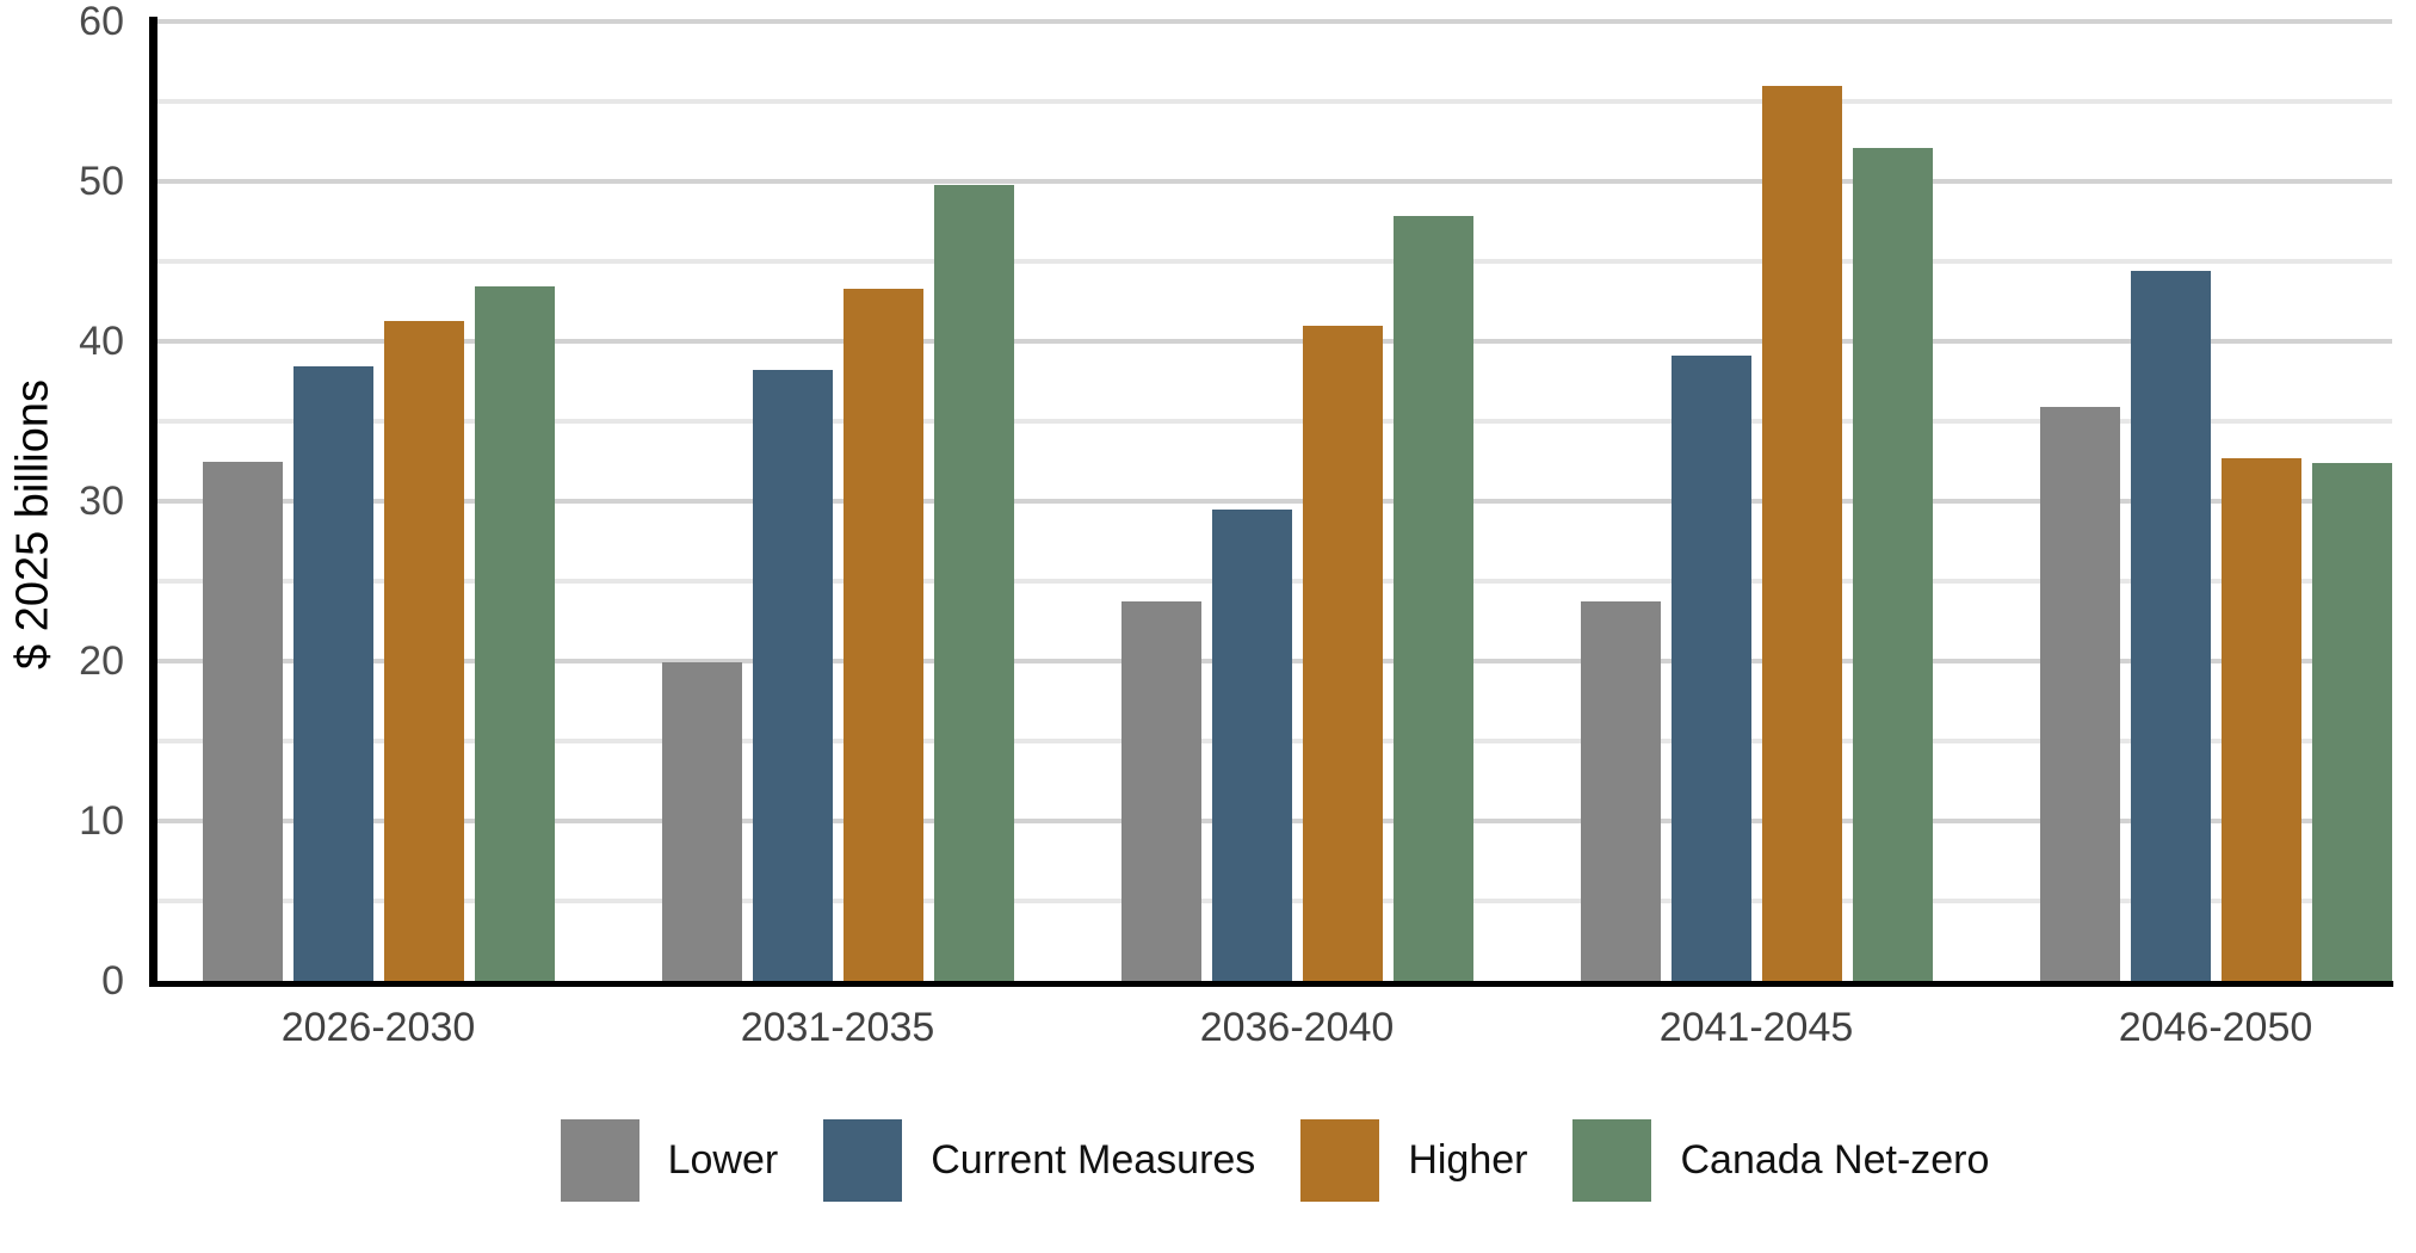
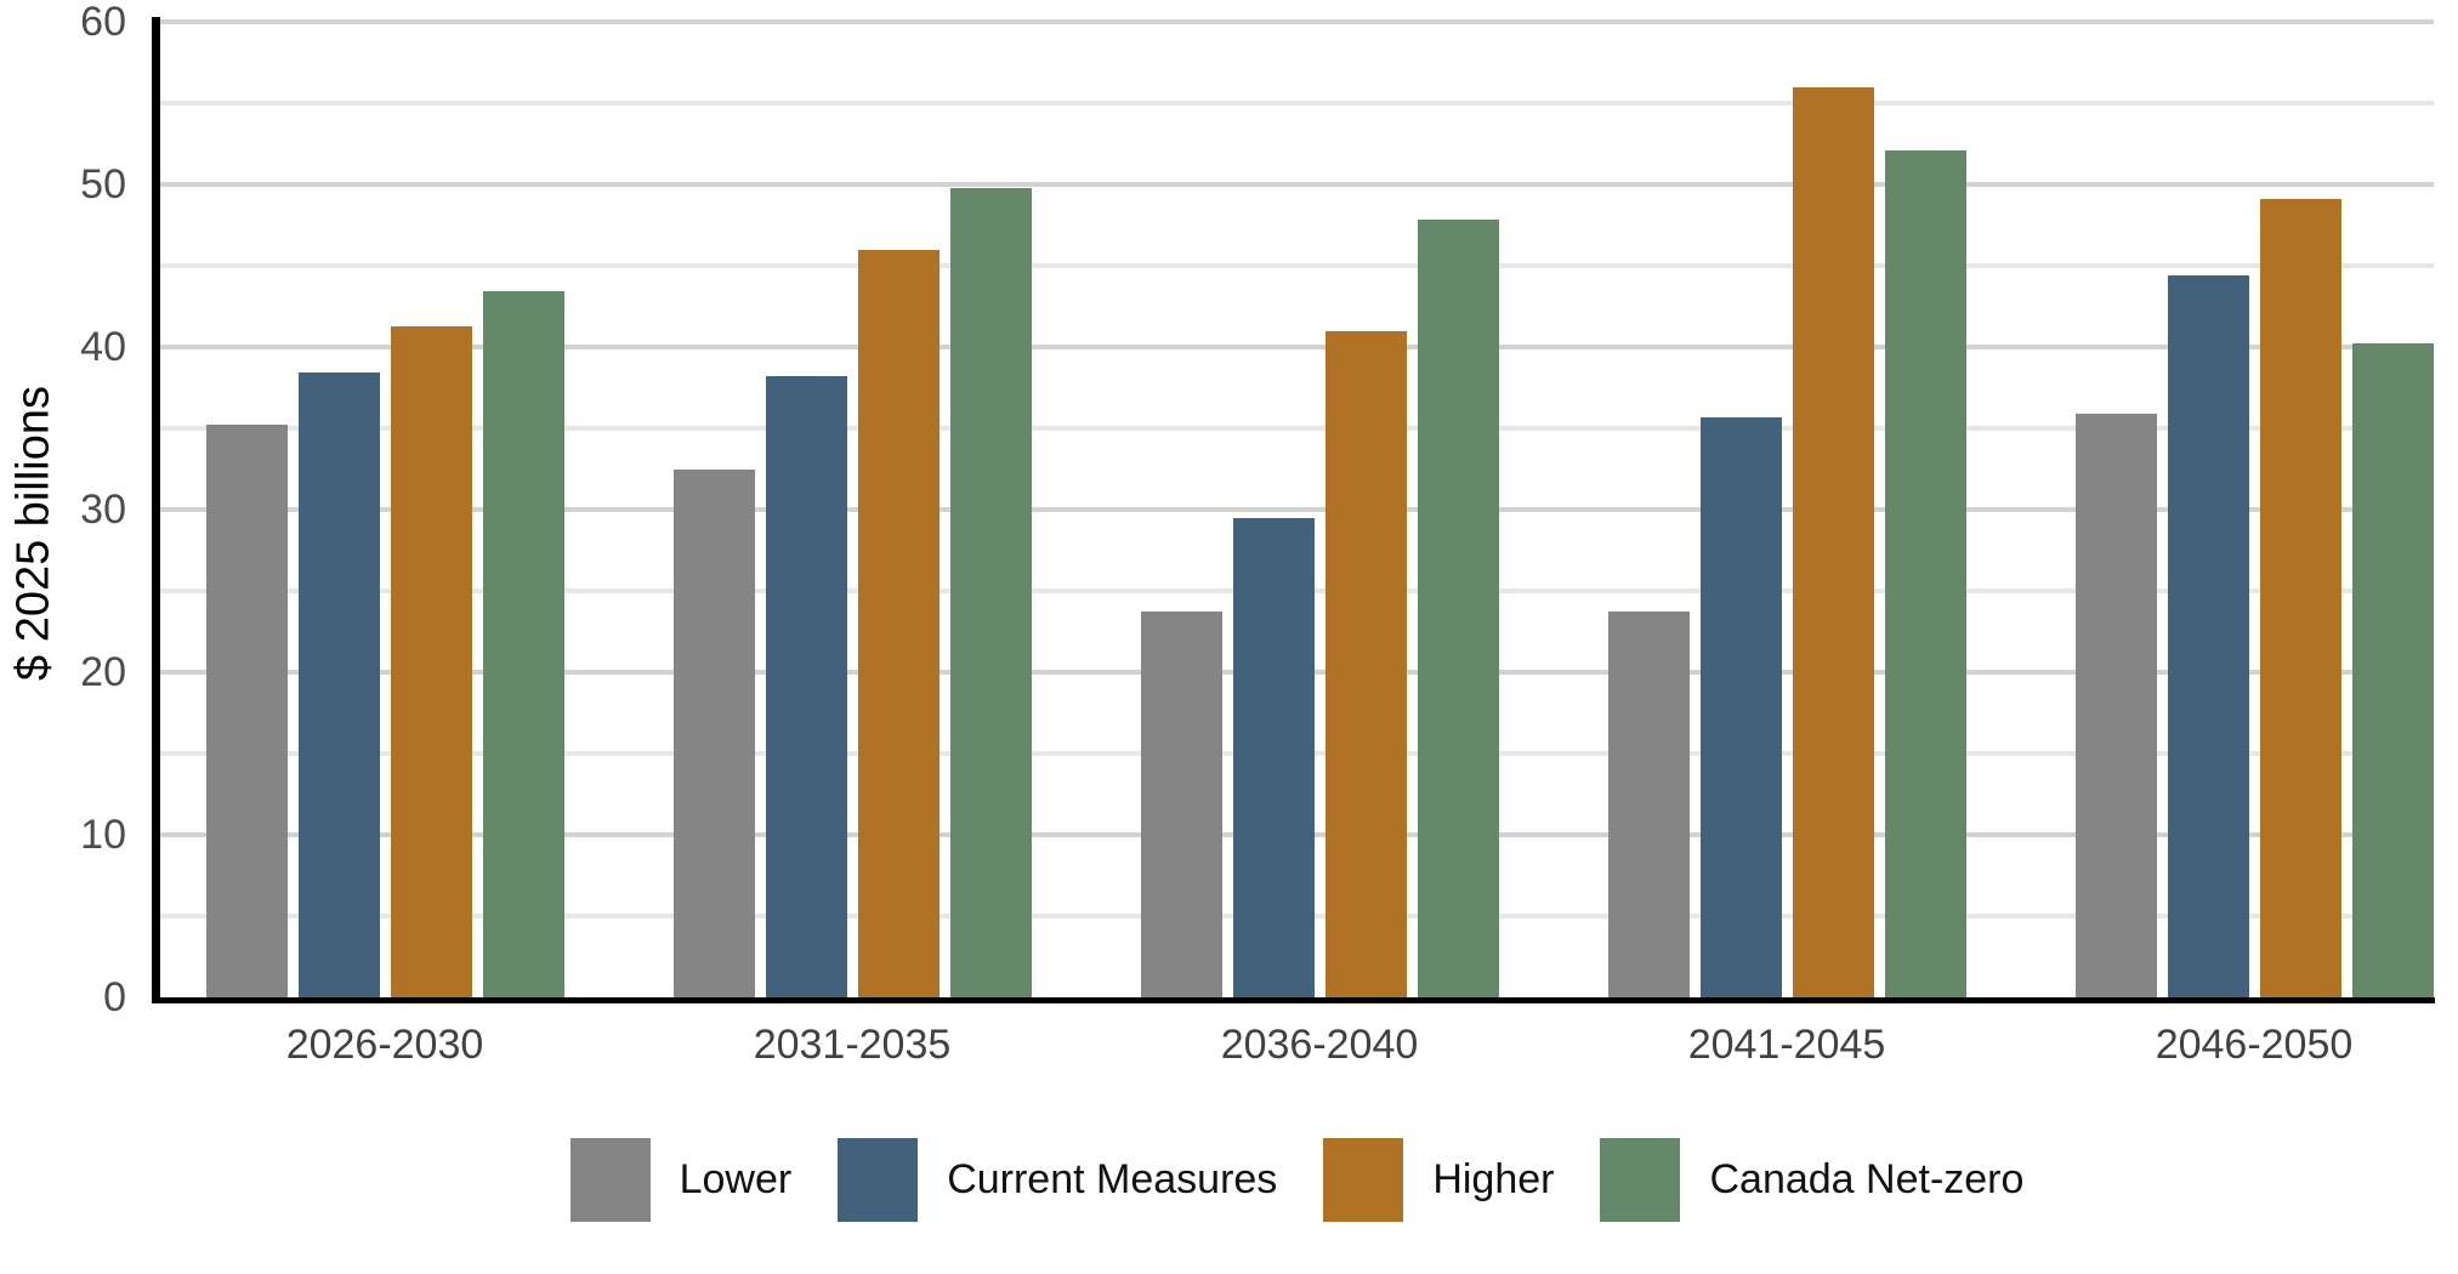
Lower/2026-2030: 32.5 -> 35.2
Lower/2031-2035: 19.9 -> 32.5
Higher/2031-2035: 43.3 -> 46.0
Current Measures/2041-2045: 39.1 -> 35.7
Higher/2046-2050: 32.7 -> 49.1
Canada Net-zero/2046-2050: 32.4 -> 40.2
